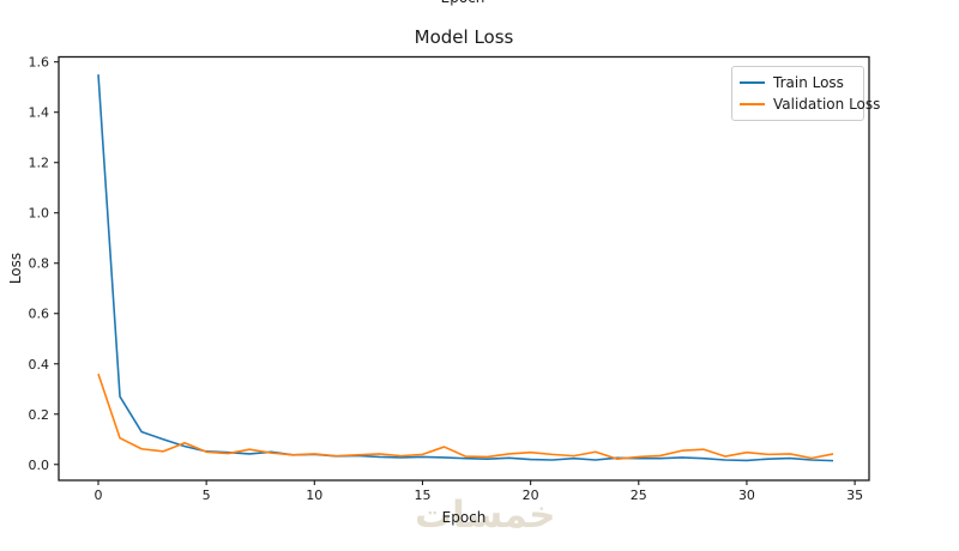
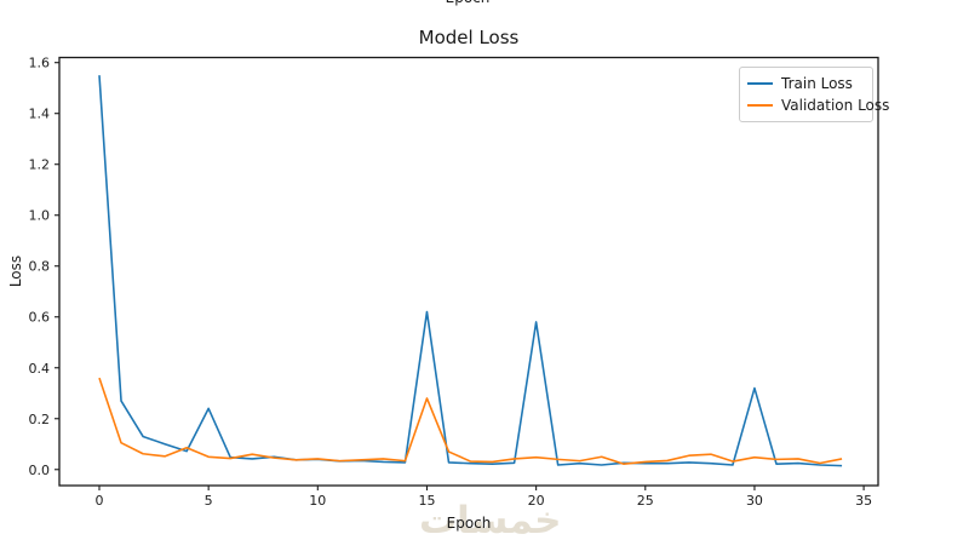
Train Loss/5: 0.05 -> 0.24
Train Loss/15: 0.03 -> 0.62
Validation Loss/15: 0.04 -> 0.28
Train Loss/20: 0.02 -> 0.58
Train Loss/30: 0.02 -> 0.32
